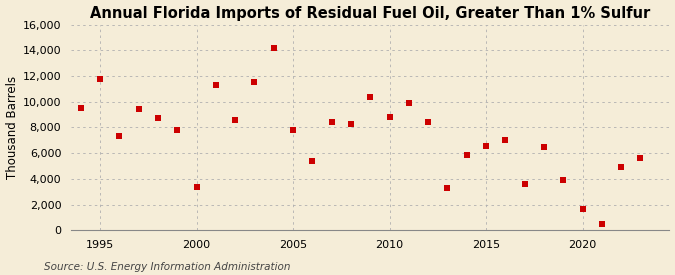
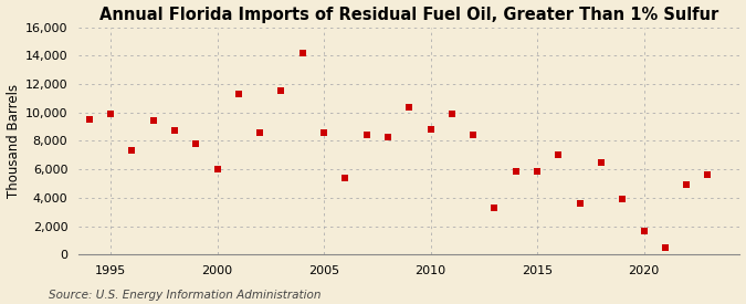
1995: 11,800 -> 9,900
2000: 3,400 -> 6,000
2005: 7,800 -> 8,600
2015: 6,600 -> 5,900
